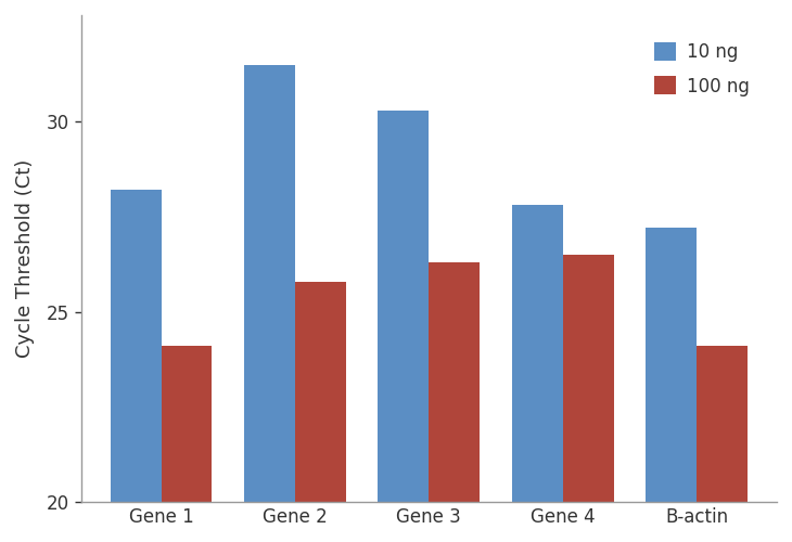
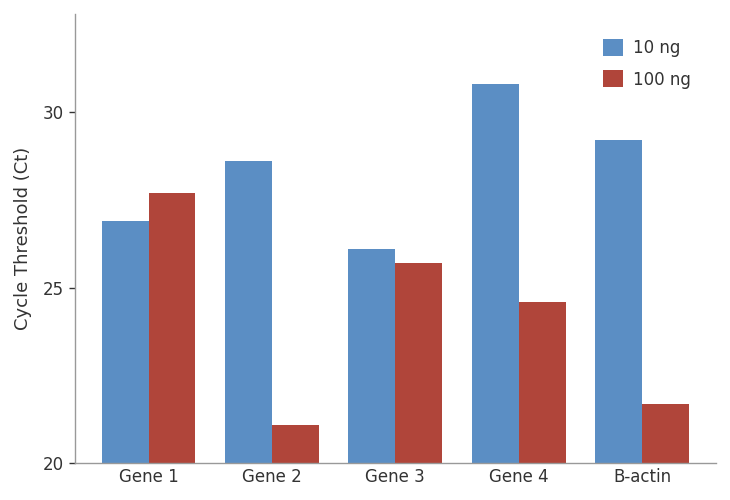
10 ng/Gene 1: 28.2 -> 26.9
100 ng/Gene 1: 24.1 -> 27.7
10 ng/Gene 2: 31.5 -> 28.6
100 ng/Gene 2: 25.8 -> 21.1
10 ng/Gene 3: 30.3 -> 26.1
100 ng/Gene 3: 26.3 -> 25.7
10 ng/Gene 4: 27.8 -> 30.8
100 ng/Gene 4: 26.5 -> 24.6
10 ng/B-actin: 27.2 -> 29.2
100 ng/B-actin: 24.1 -> 21.7
